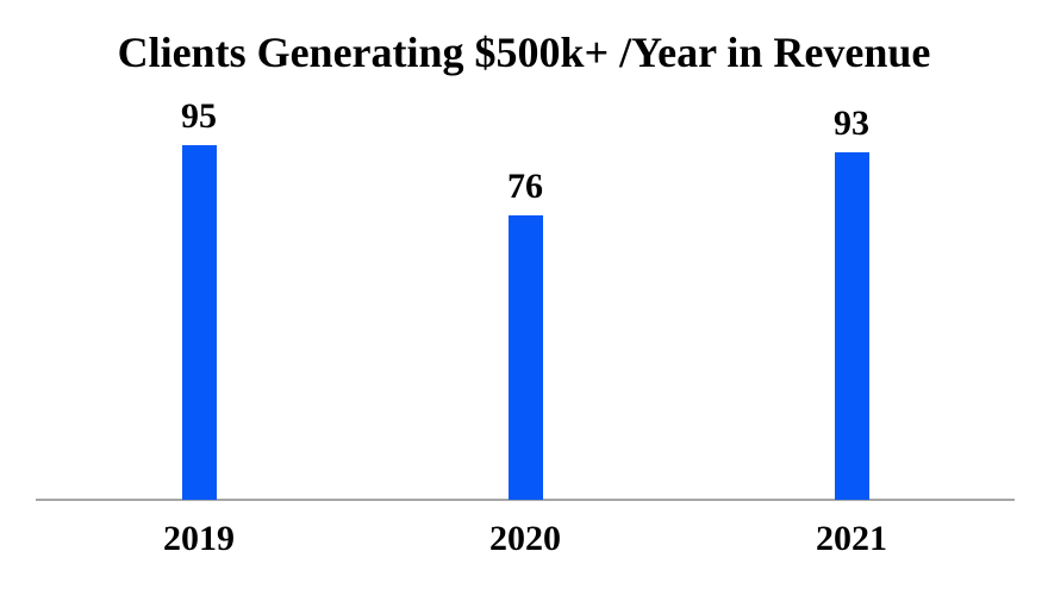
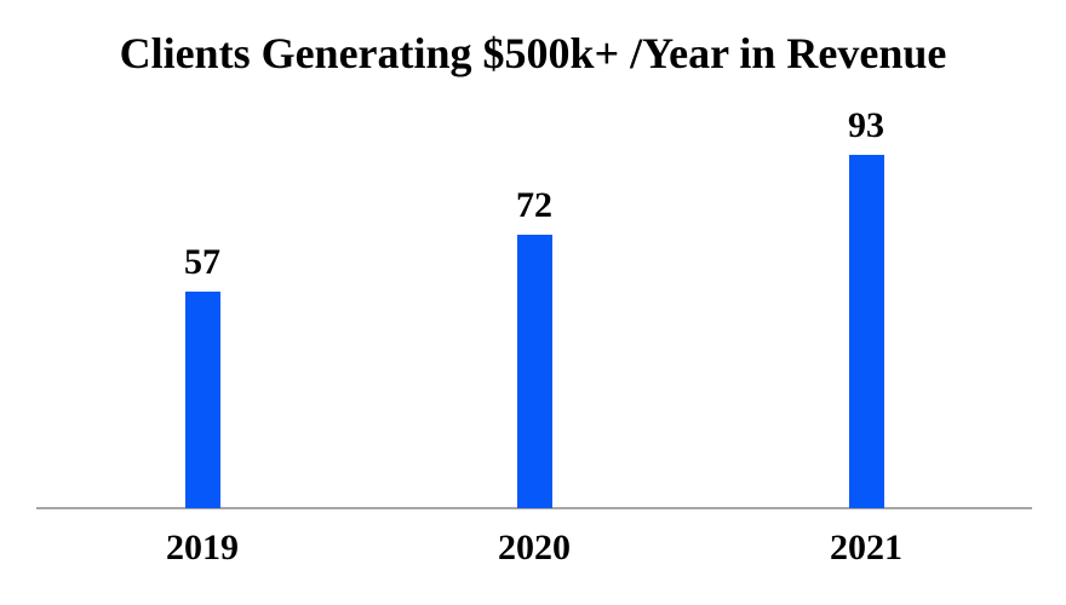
2019: 95 -> 57
2020: 76 -> 72
